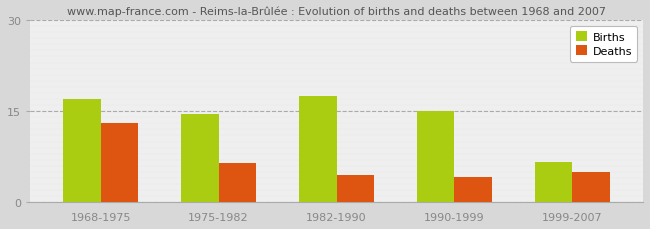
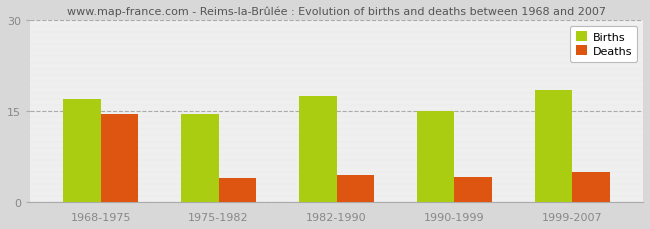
Deaths/1968-1975: 13.0 -> 14.5
Deaths/1975-1982: 6.4 -> 4.0
Births/1999-2007: 6.6 -> 18.5
